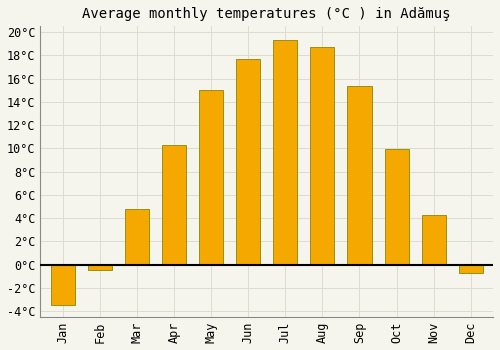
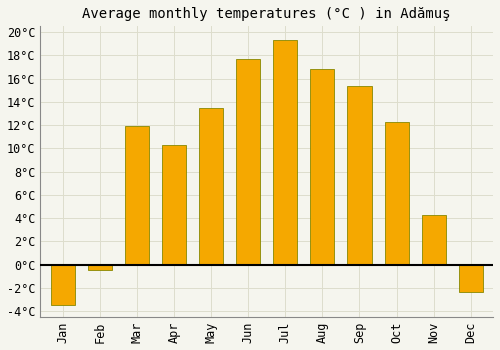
Mar: 4.8°C -> 11.9°C
May: 15.0°C -> 13.5°C
Aug: 18.7°C -> 16.8°C
Oct: 9.9°C -> 12.3°C
Dec: -0.7°C -> -2.4°C
